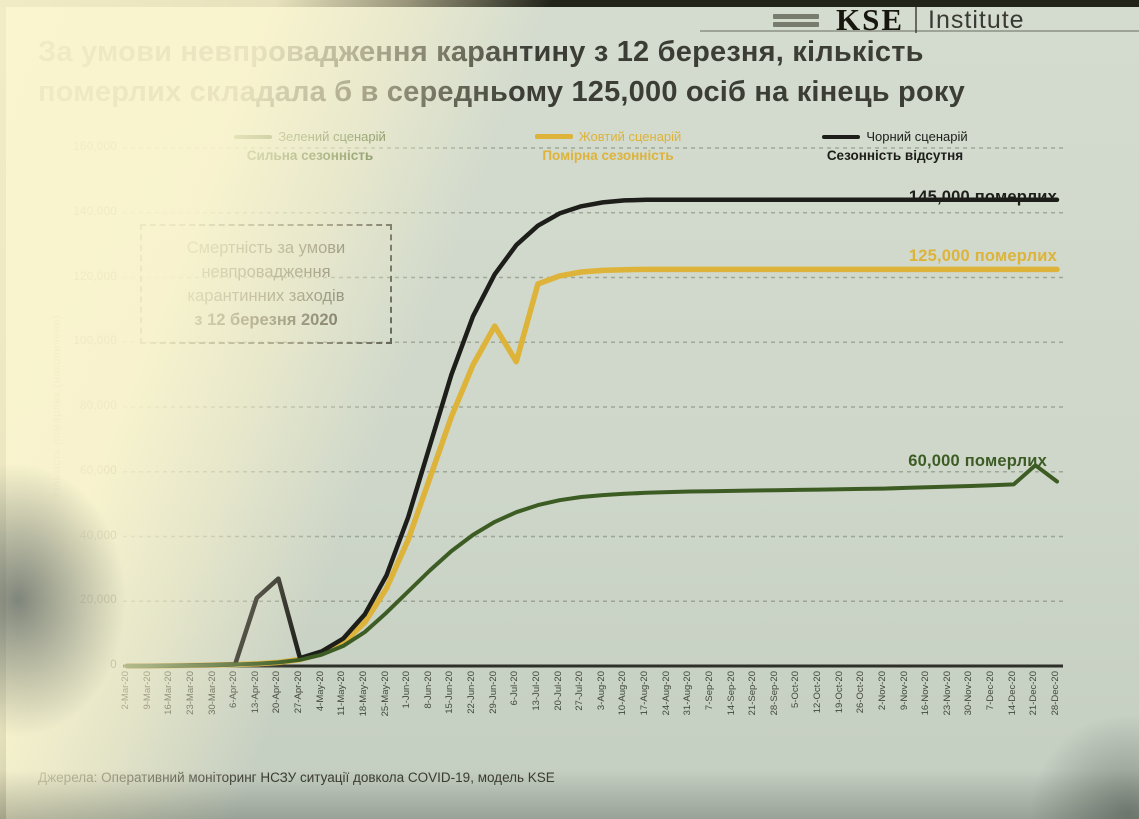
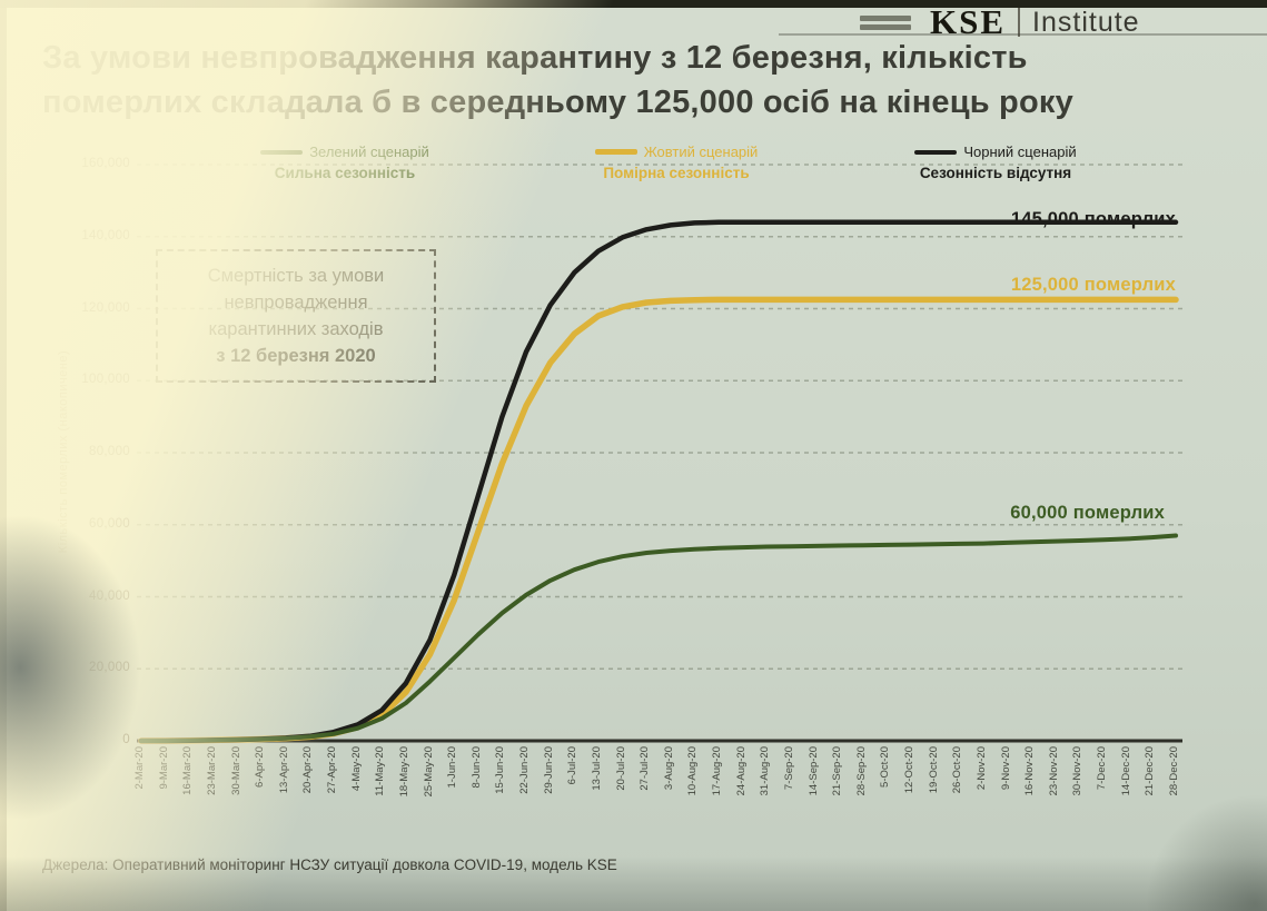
Чорний сценарій/13-Apr-20: 21000 -> 1000
Чорний сценарій/20-Apr-20: 27000 -> 1000
Жовтий сценарій/6-Jul-20: 94000 -> 113000
Зелений сценарій/21-Dec-20: 62000 -> 56000
